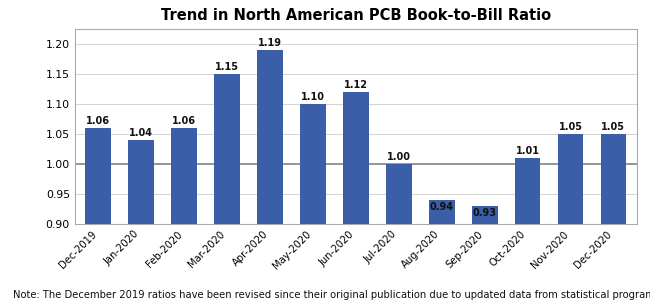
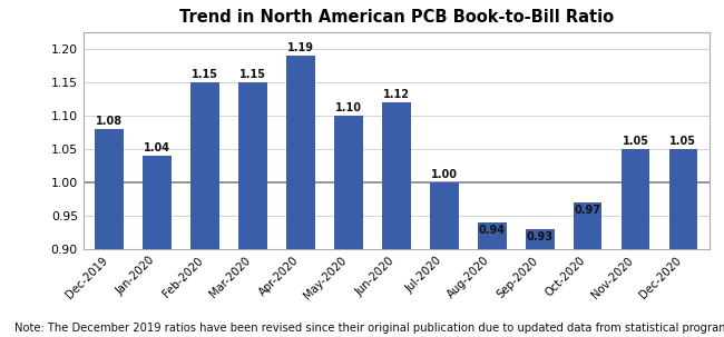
Dec-2019: 1.06 -> 1.08
Feb-2020: 1.06 -> 1.15
Oct-2020: 1.01 -> 0.97
